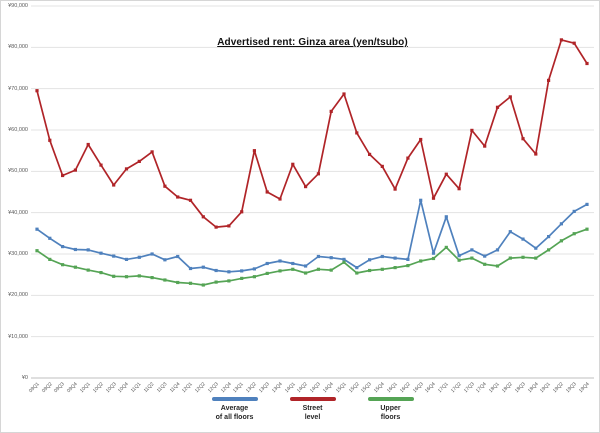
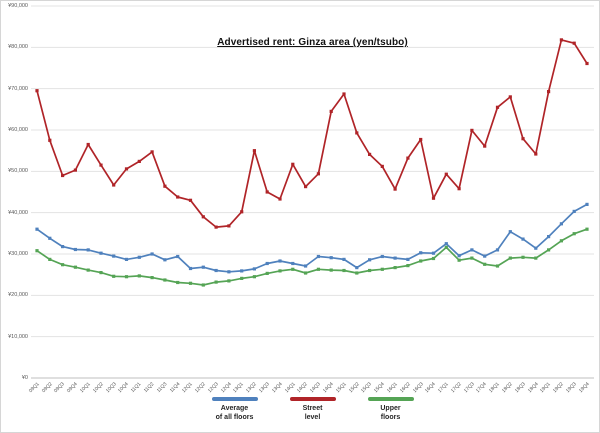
Upper floors/15Q1: ¥28000 -> ¥26000
Average of all floors/16Q3: ¥43000 -> ¥30000
Average of all floors/17Q1: ¥39000 -> ¥32000
Street level/19Q1: ¥72000 -> ¥69000
